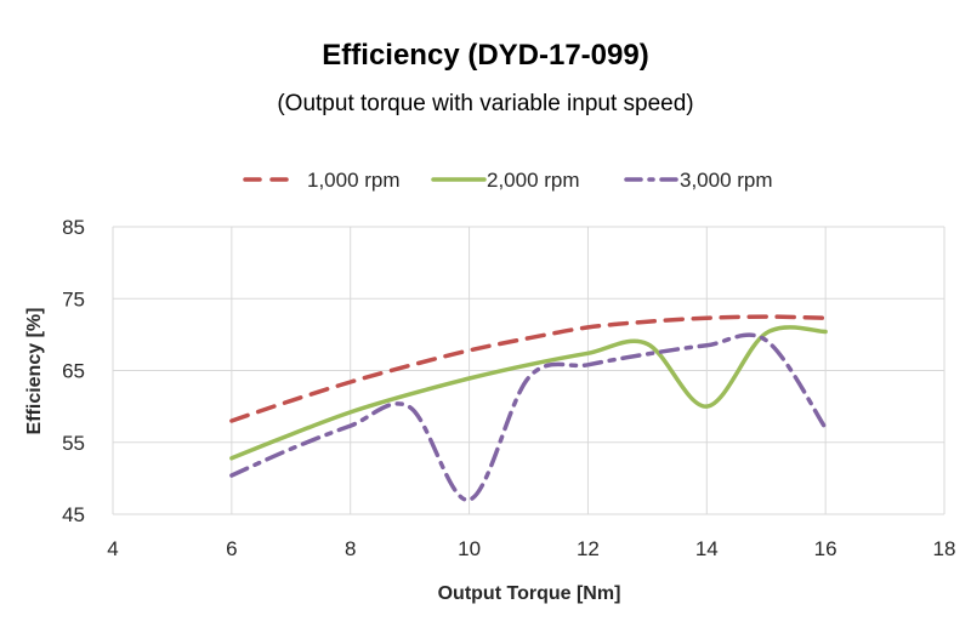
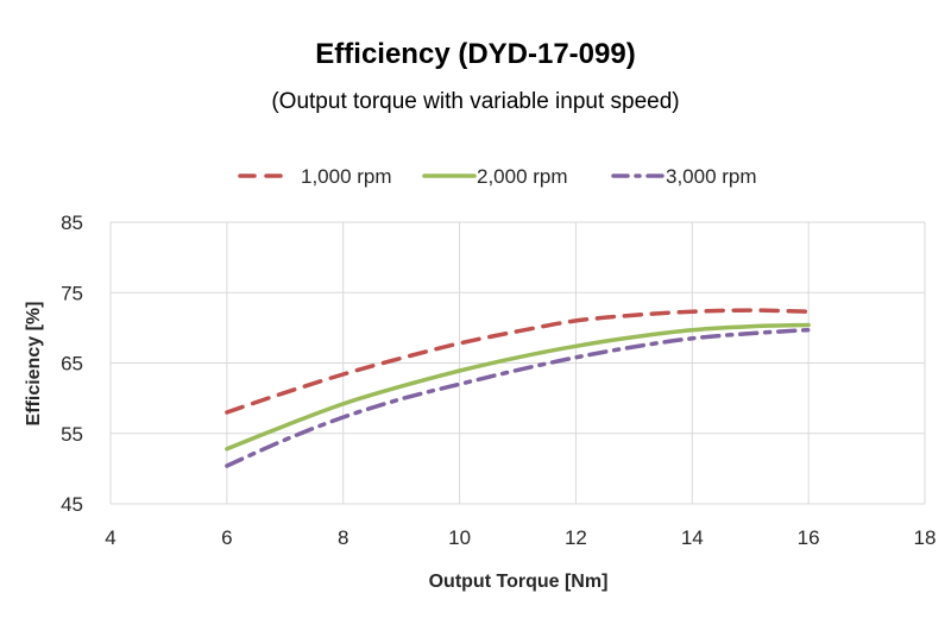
3,000 rpm/10: 47 -> 62
2,000 rpm/14: 60 -> 70
3,000 rpm/16: 57 -> 70
